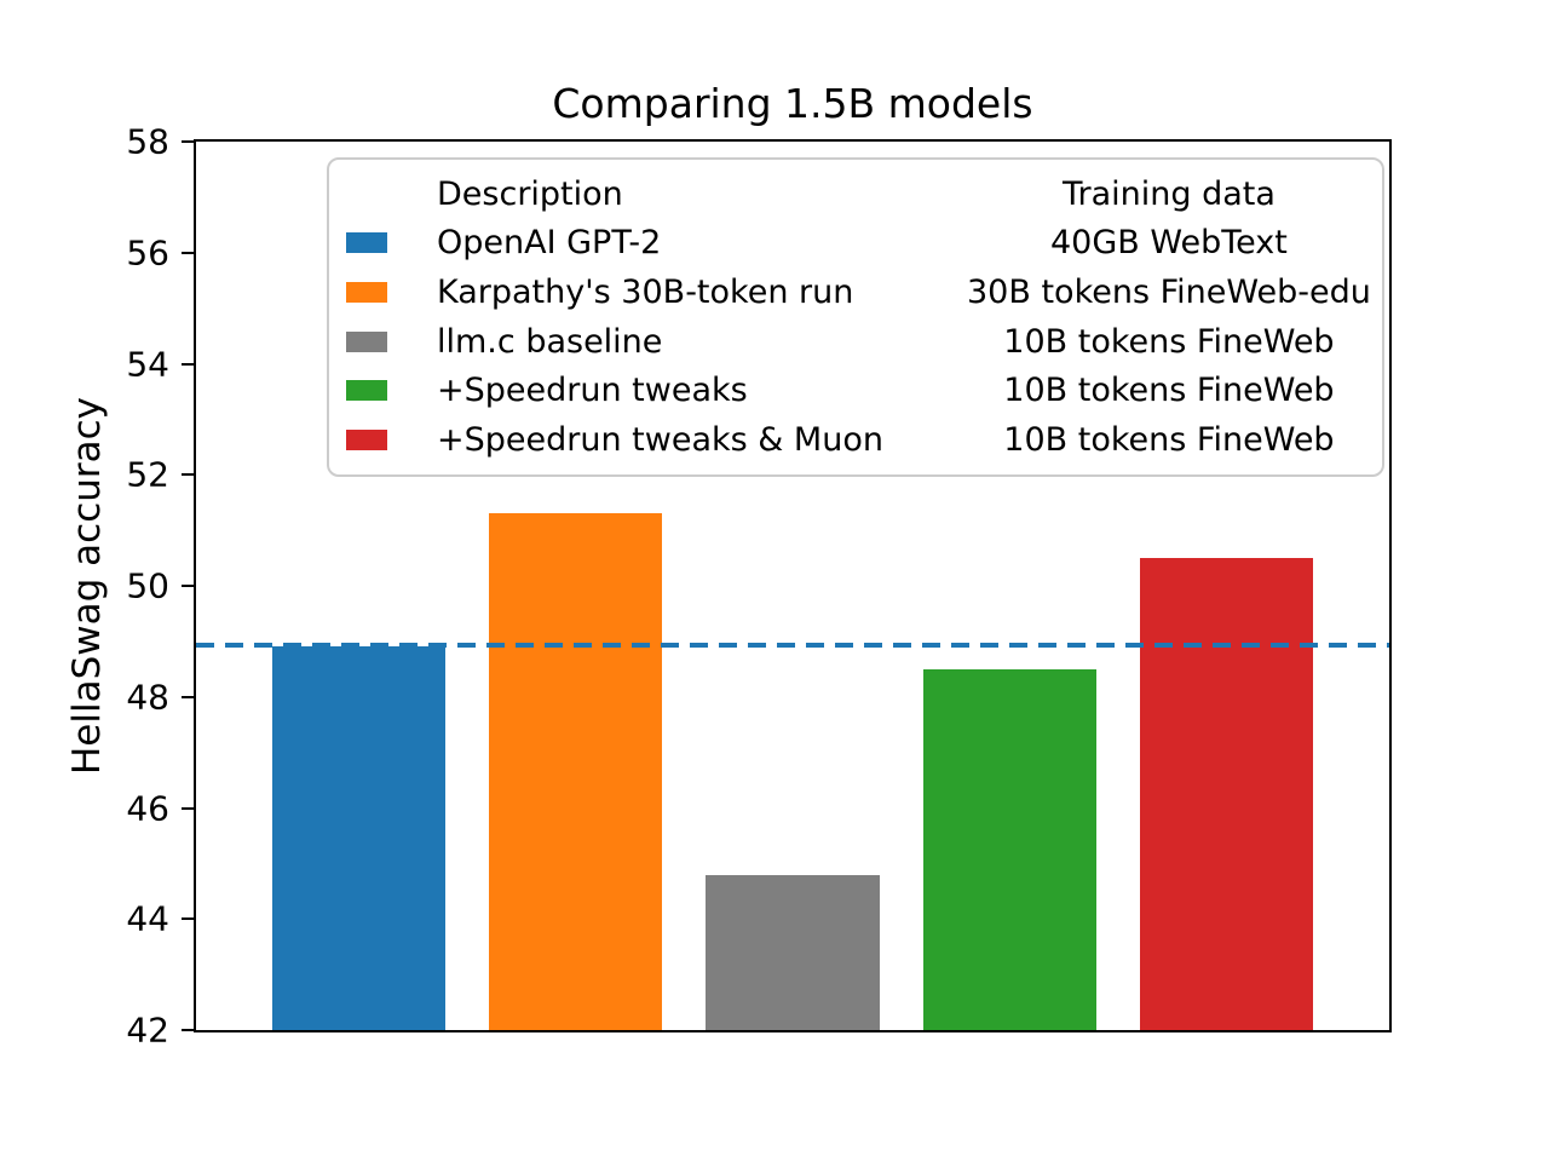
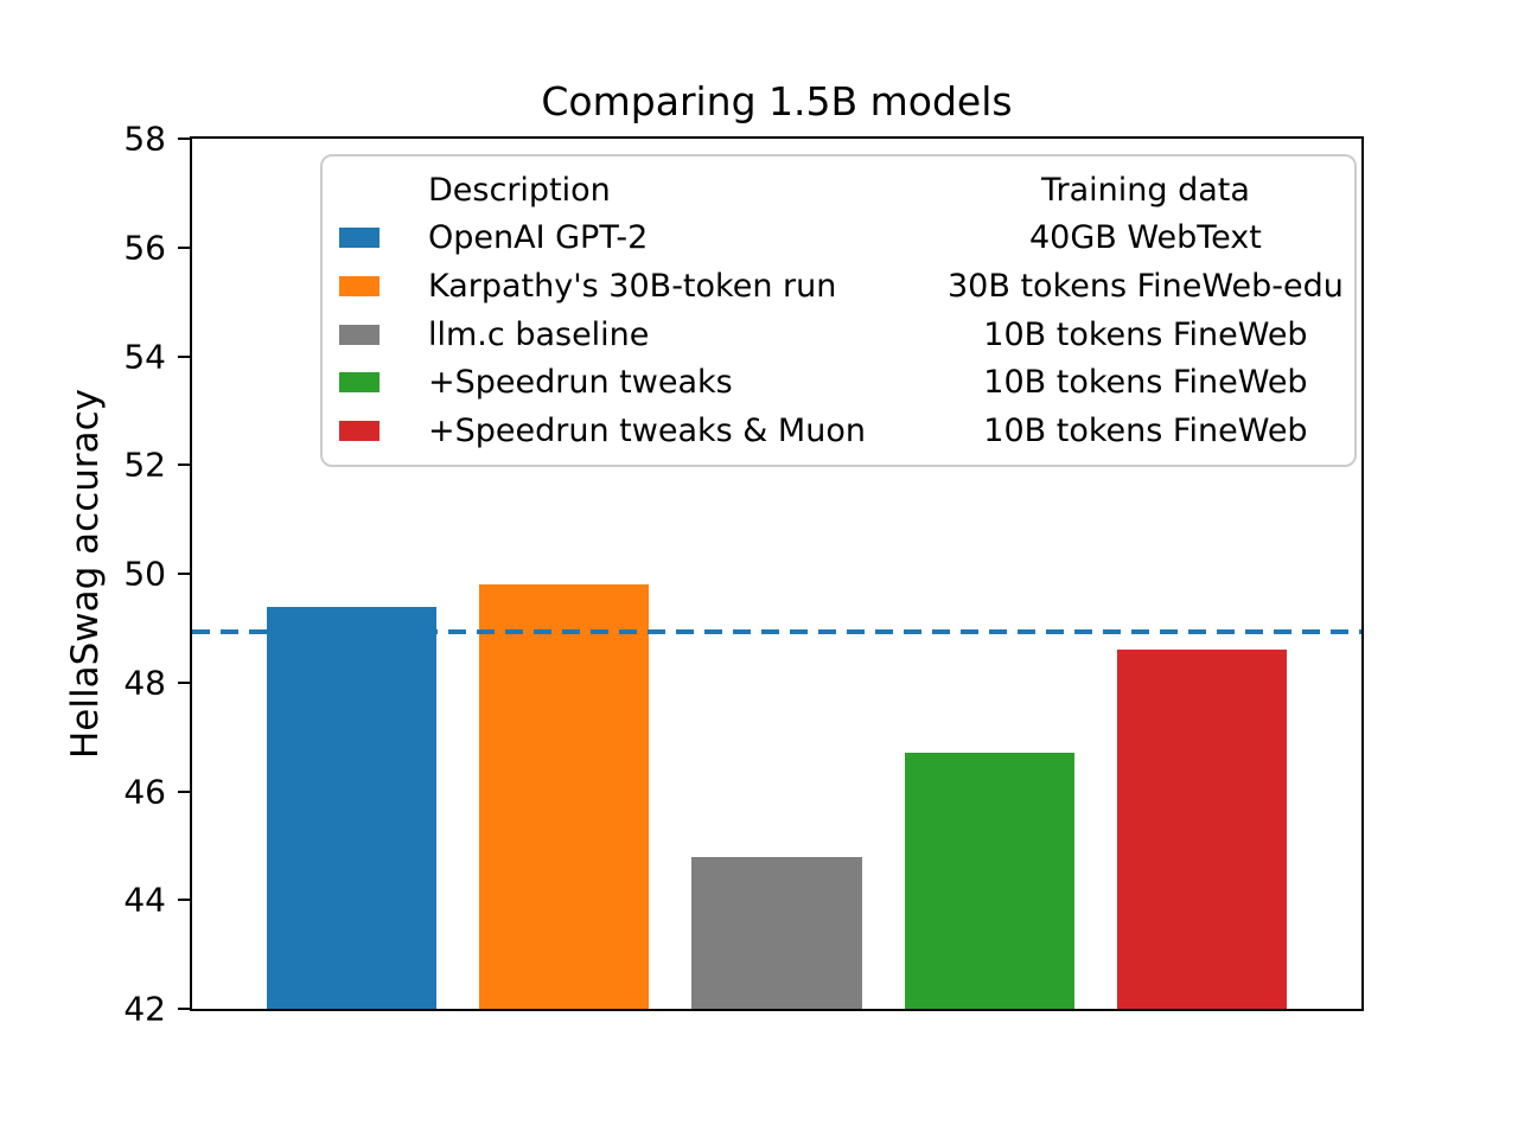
OpenAI GPT-2: 48.9 -> 49.4
Karpathy's 30B-token run: 51.3 -> 49.8
+Speedrun tweaks: 48.5 -> 46.7
+Speedrun tweaks & Muon: 50.5 -> 48.6
